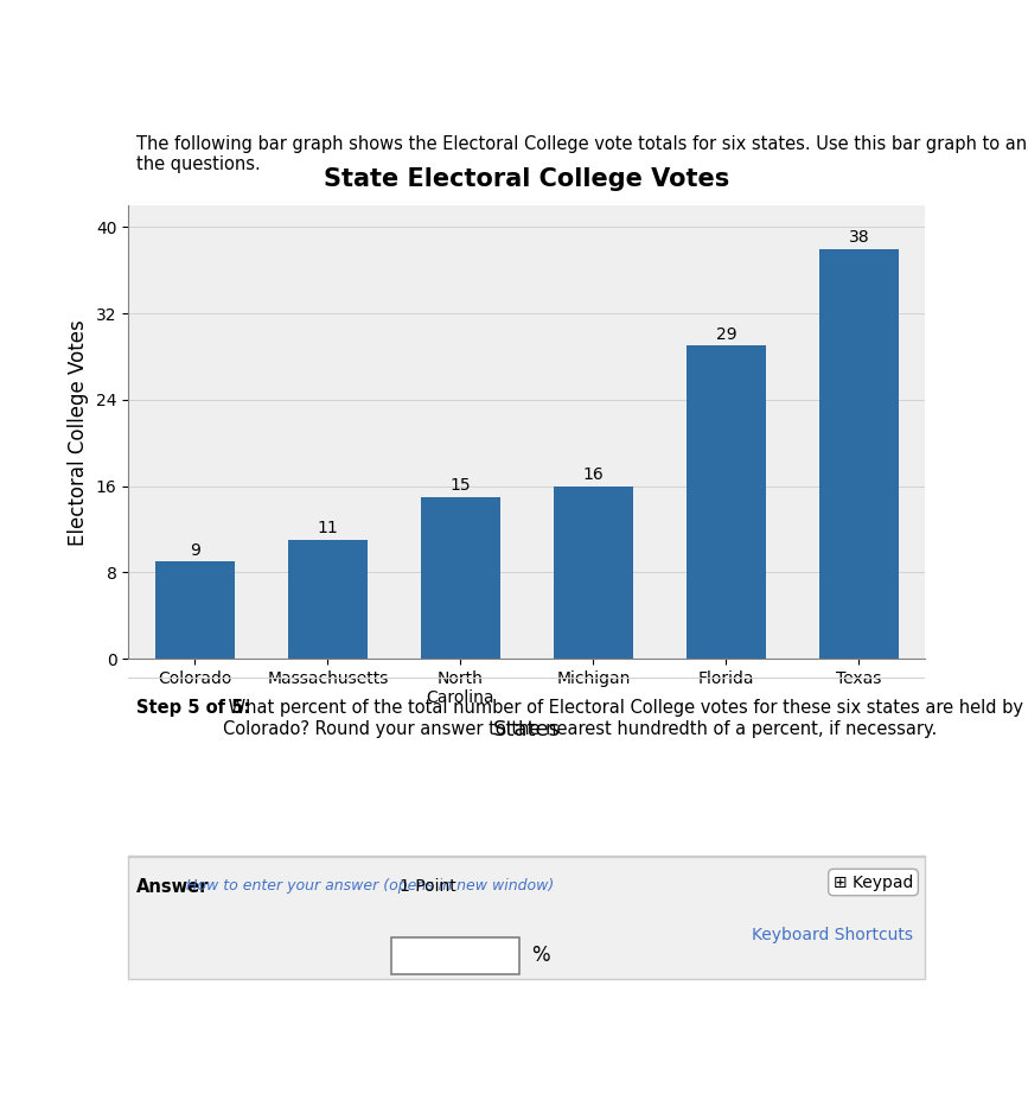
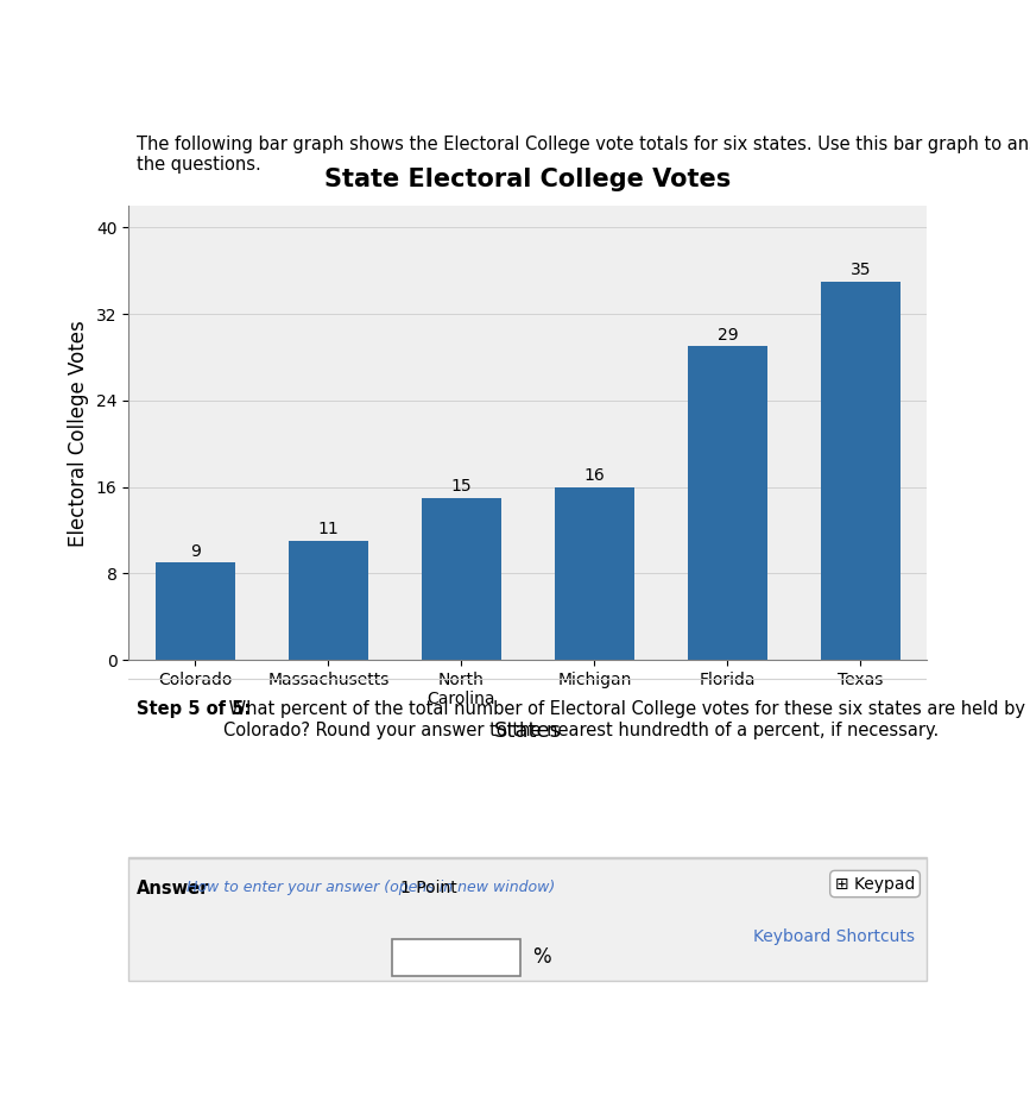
Texas: 38 -> 35
